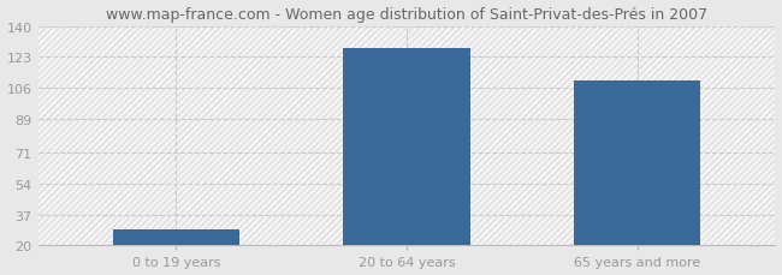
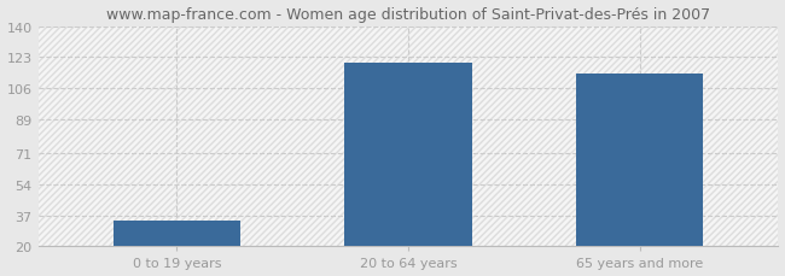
0 to 19 years: 29 -> 34
20 to 64 years: 128 -> 120
65 years and more: 110 -> 114
